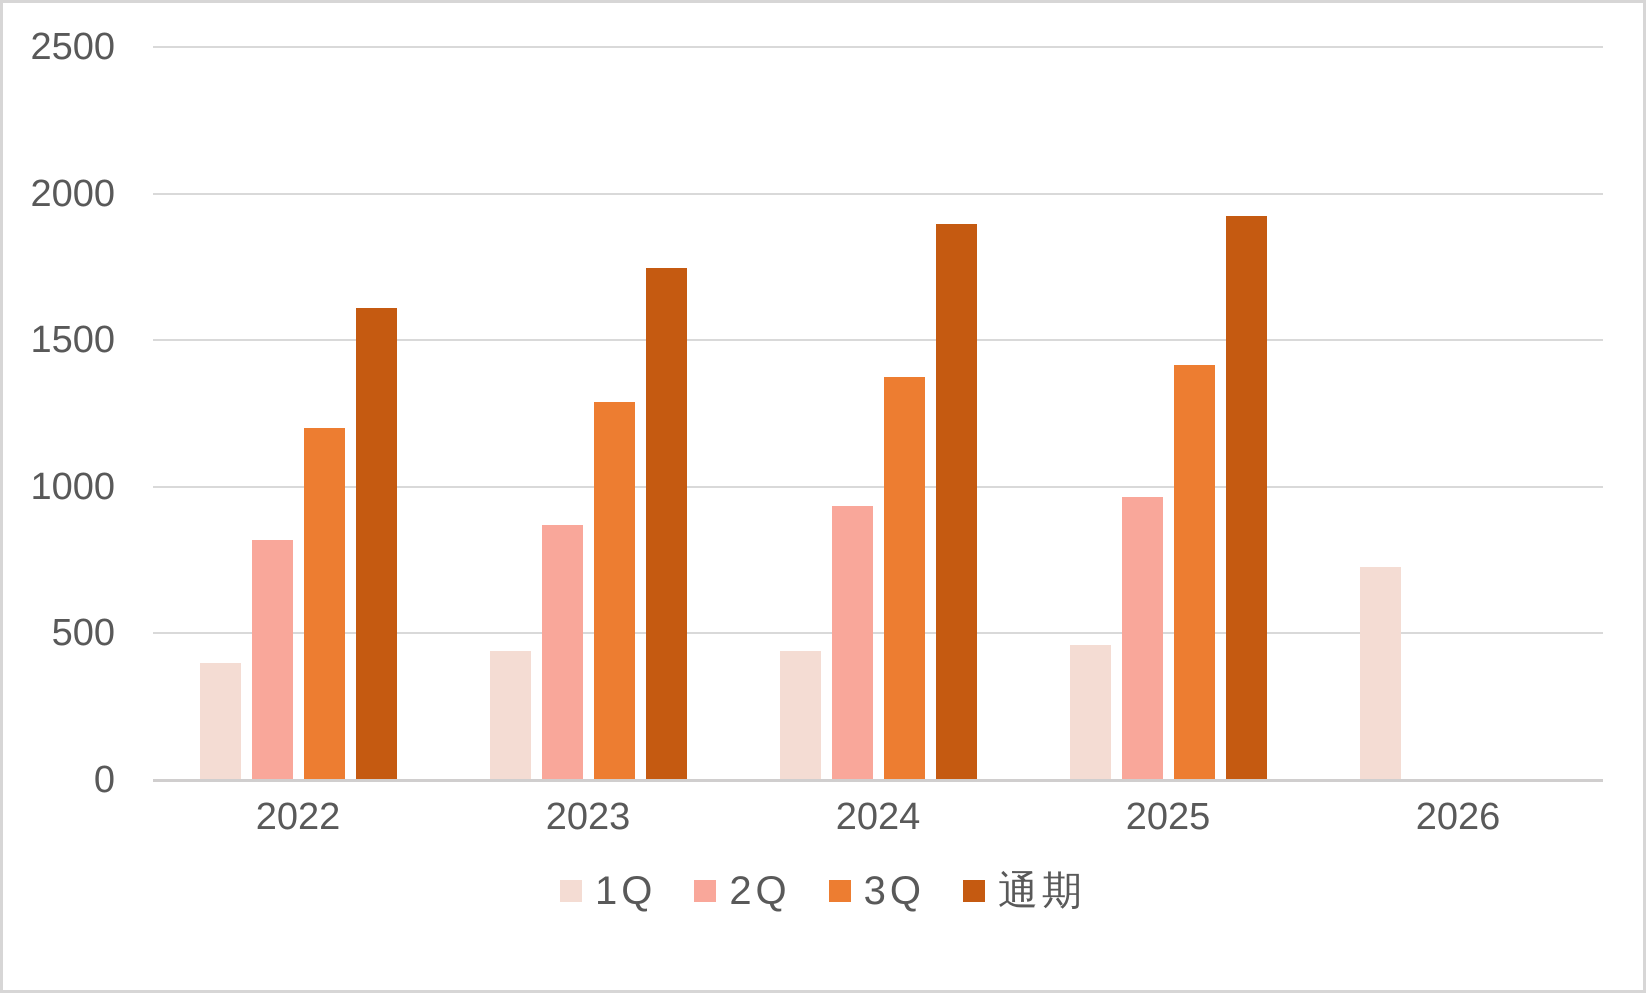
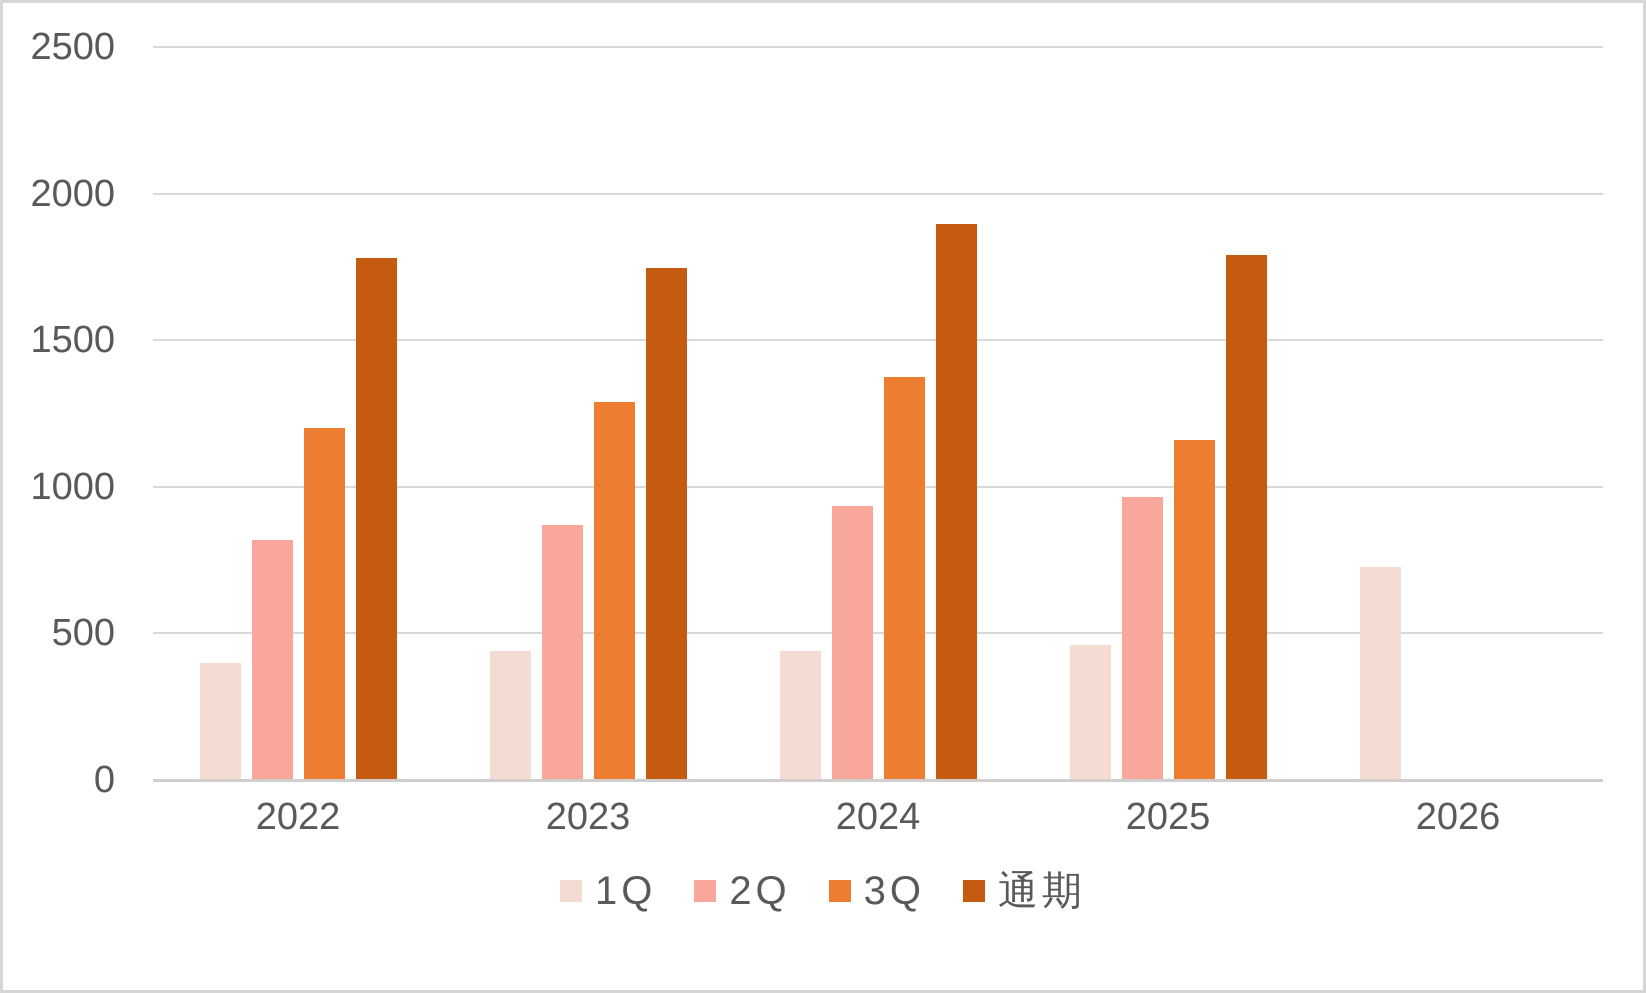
通期/2022: 1610 -> 1780
3Q/2025: 1420 -> 1160
通期/2025: 1920 -> 1790
